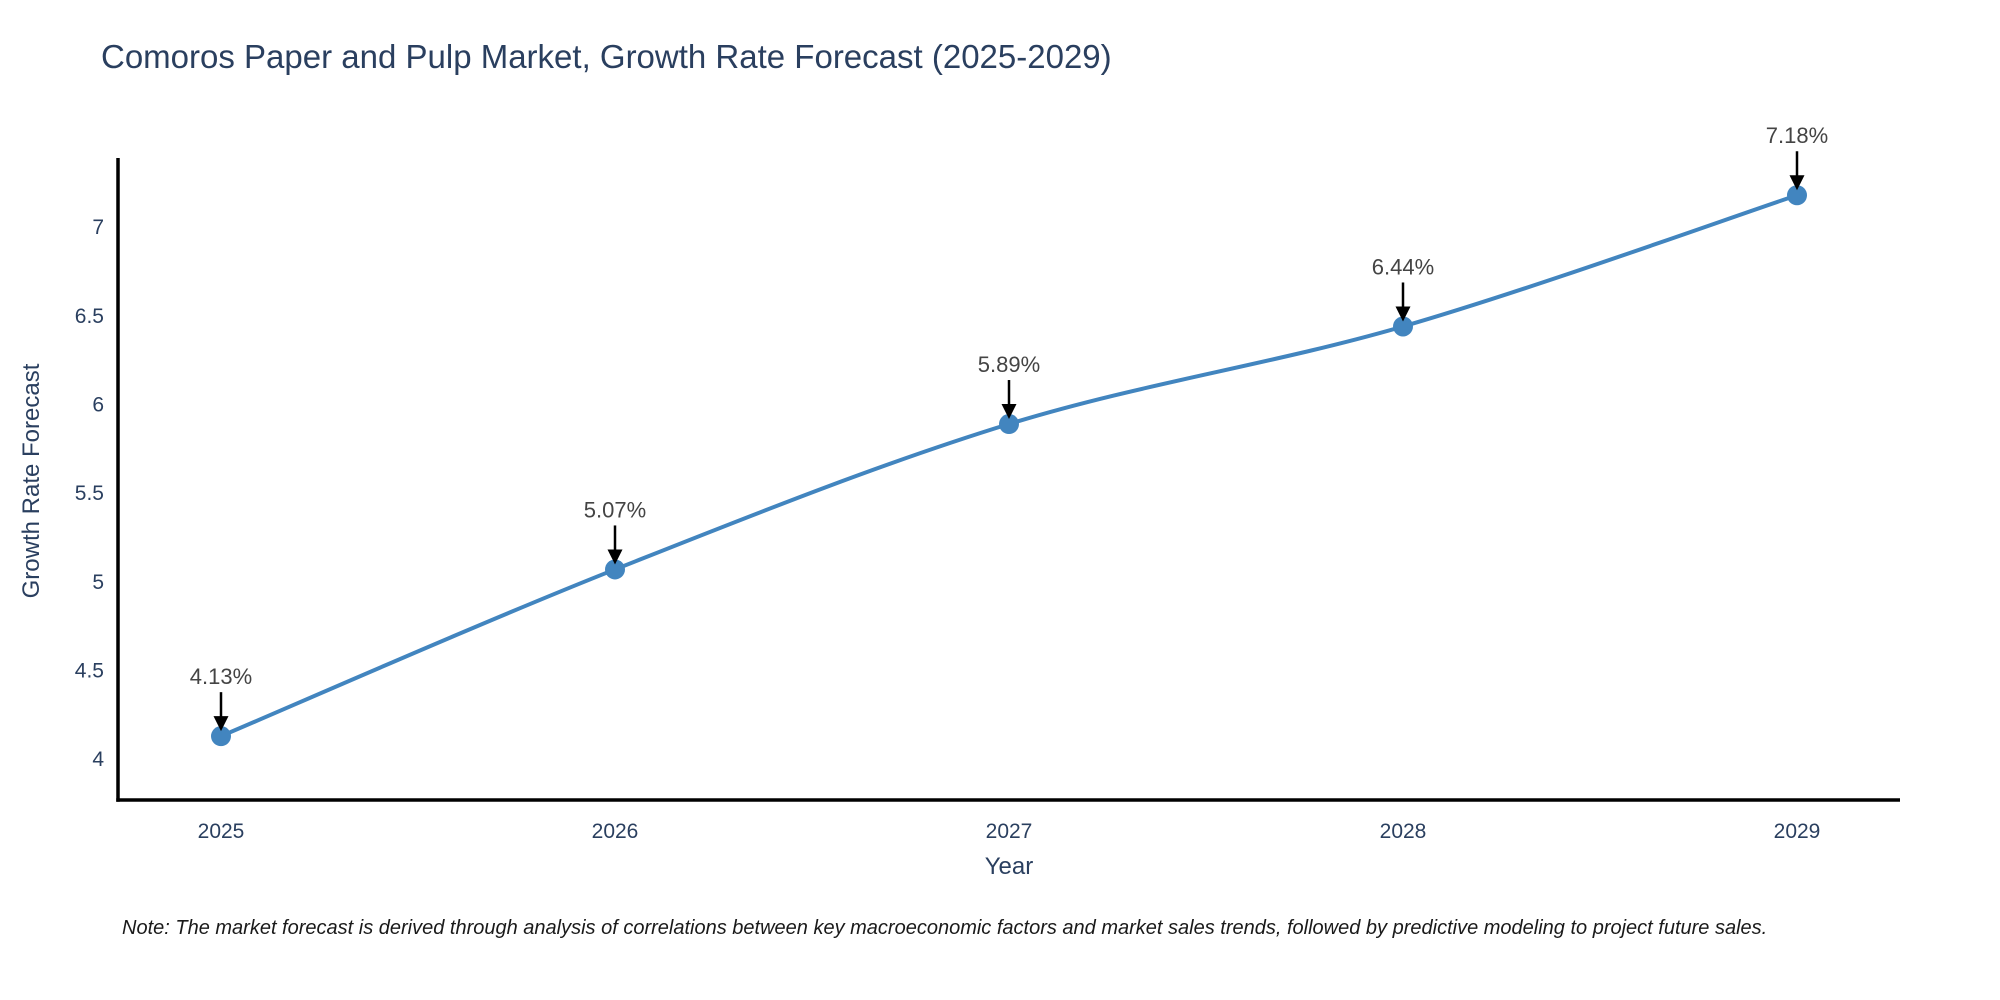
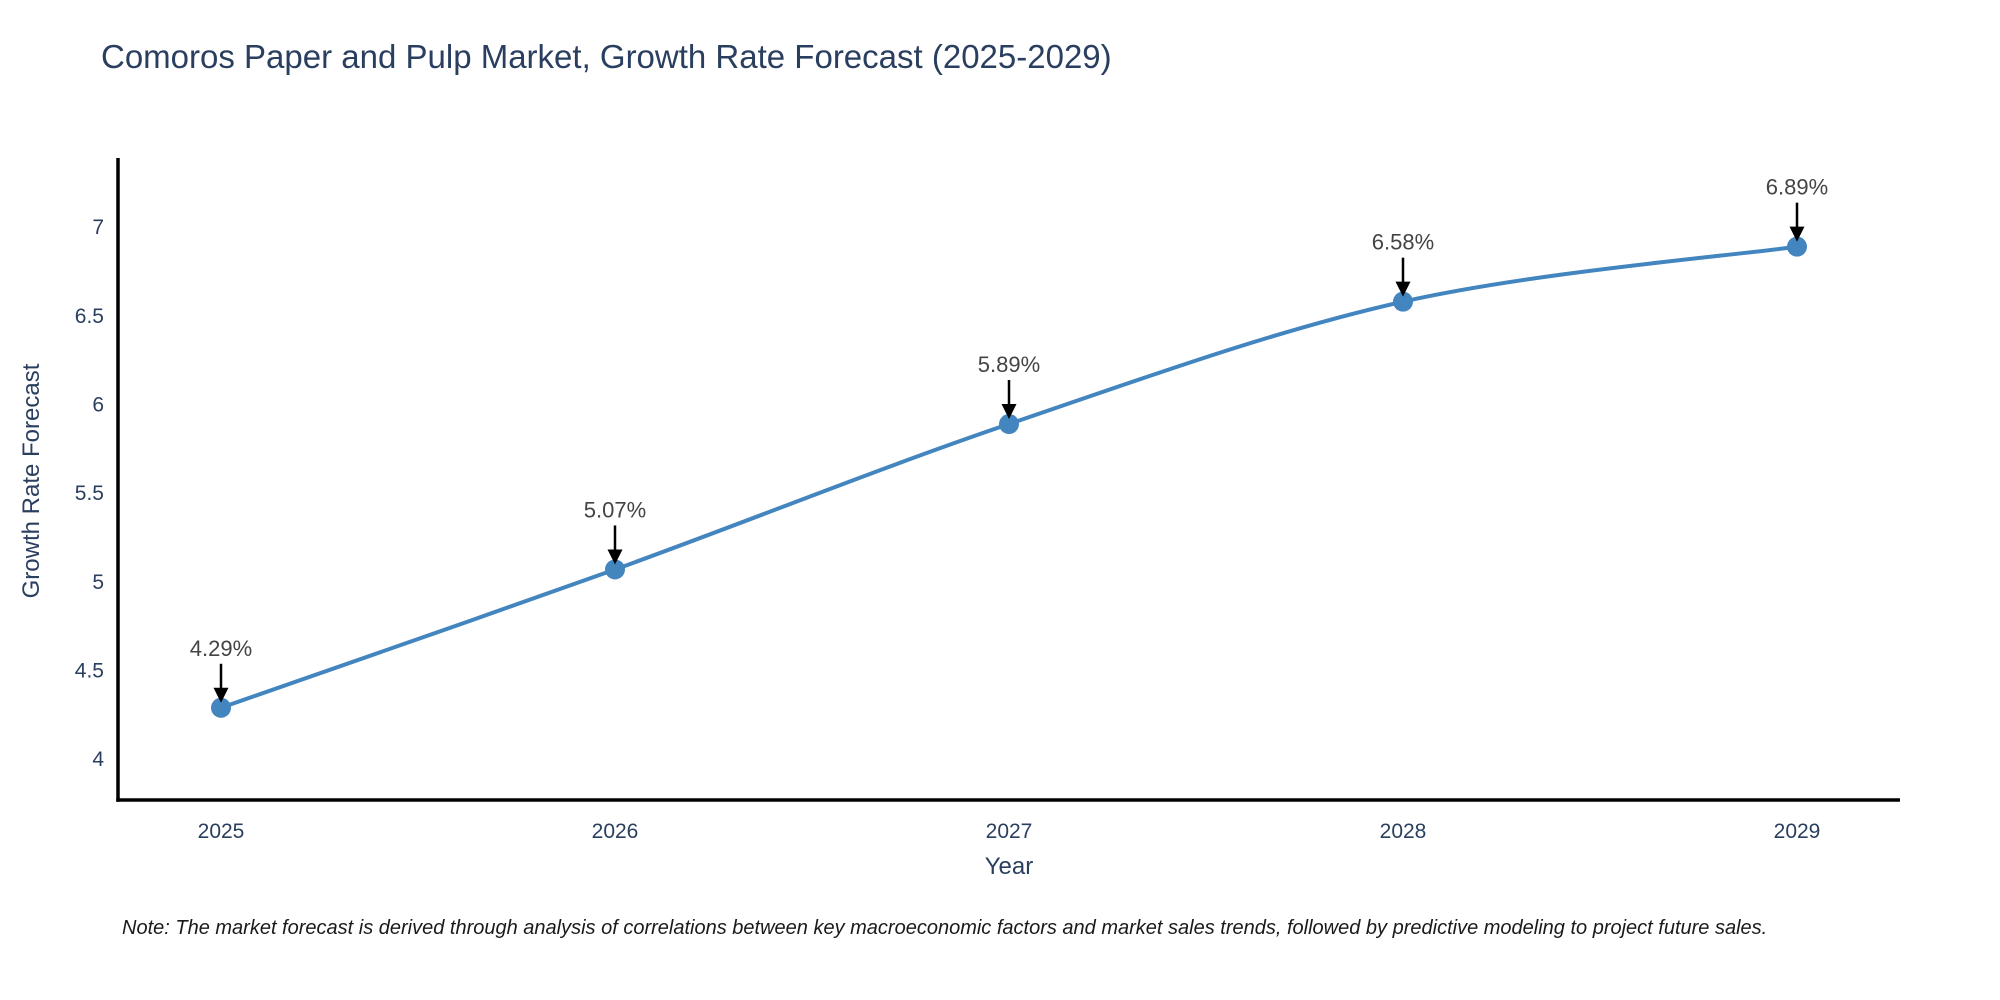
2025: 4.13% -> 4.29%
2028: 6.44% -> 6.58%
2029: 7.18% -> 6.89%
